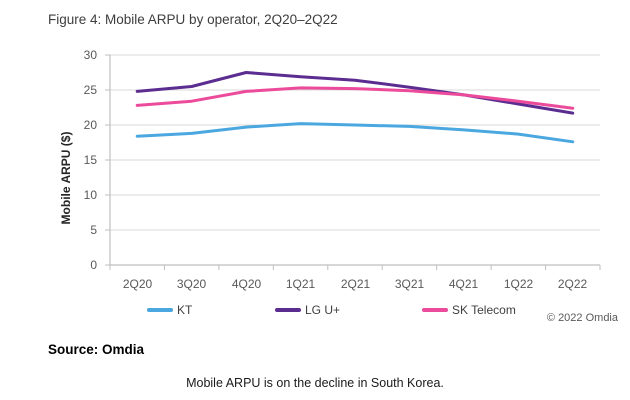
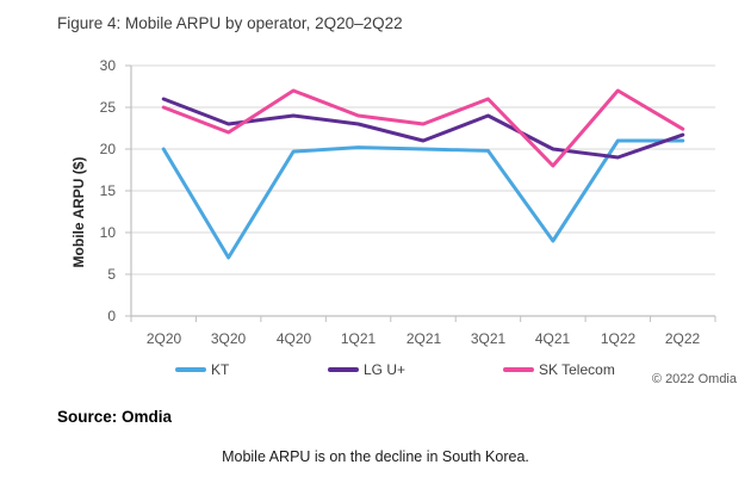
KT/2Q20: 18 -> 20
LG U+/2Q20: 25 -> 26
SK Telecom/2Q20: 23 -> 25
KT/3Q20: 19 -> 7
LG U+/3Q20: 26 -> 23
SK Telecom/3Q20: 23 -> 22
LG U+/4Q20: 28 -> 24
SK Telecom/4Q20: 25 -> 27
LG U+/1Q21: 27 -> 23
SK Telecom/1Q21: 25 -> 24
LG U+/2Q21: 26 -> 21
SK Telecom/2Q21: 25 -> 23
LG U+/3Q21: 25 -> 24
SK Telecom/3Q21: 25 -> 26
KT/4Q21: 19 -> 9
LG U+/4Q21: 24 -> 20
SK Telecom/4Q21: 24 -> 18
KT/1Q22: 19 -> 21
LG U+/1Q22: 23 -> 19
SK Telecom/1Q22: 23 -> 27
KT/2Q22: 18 -> 21
